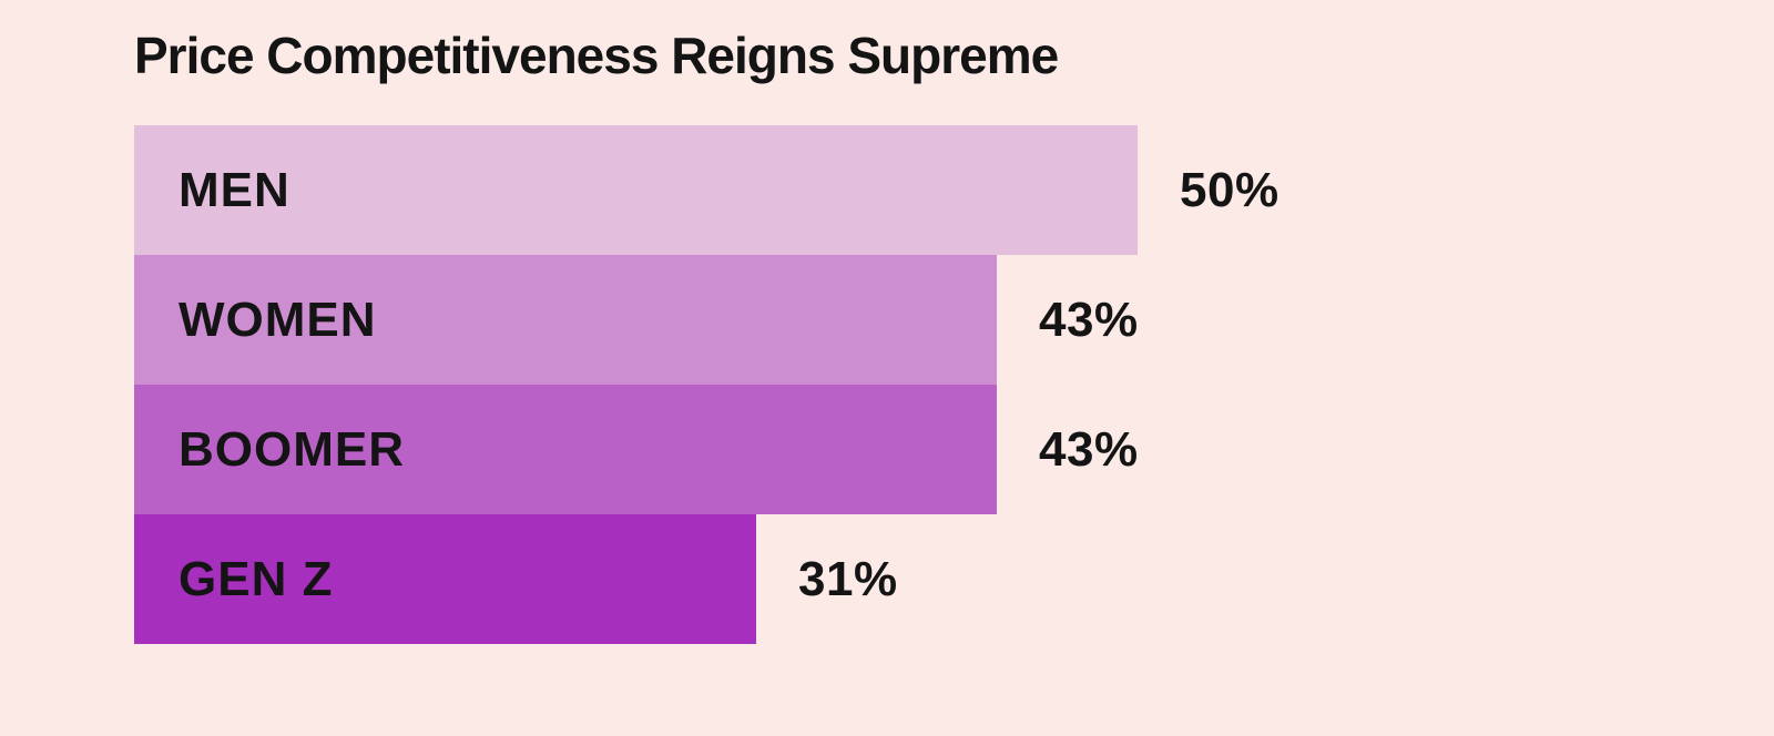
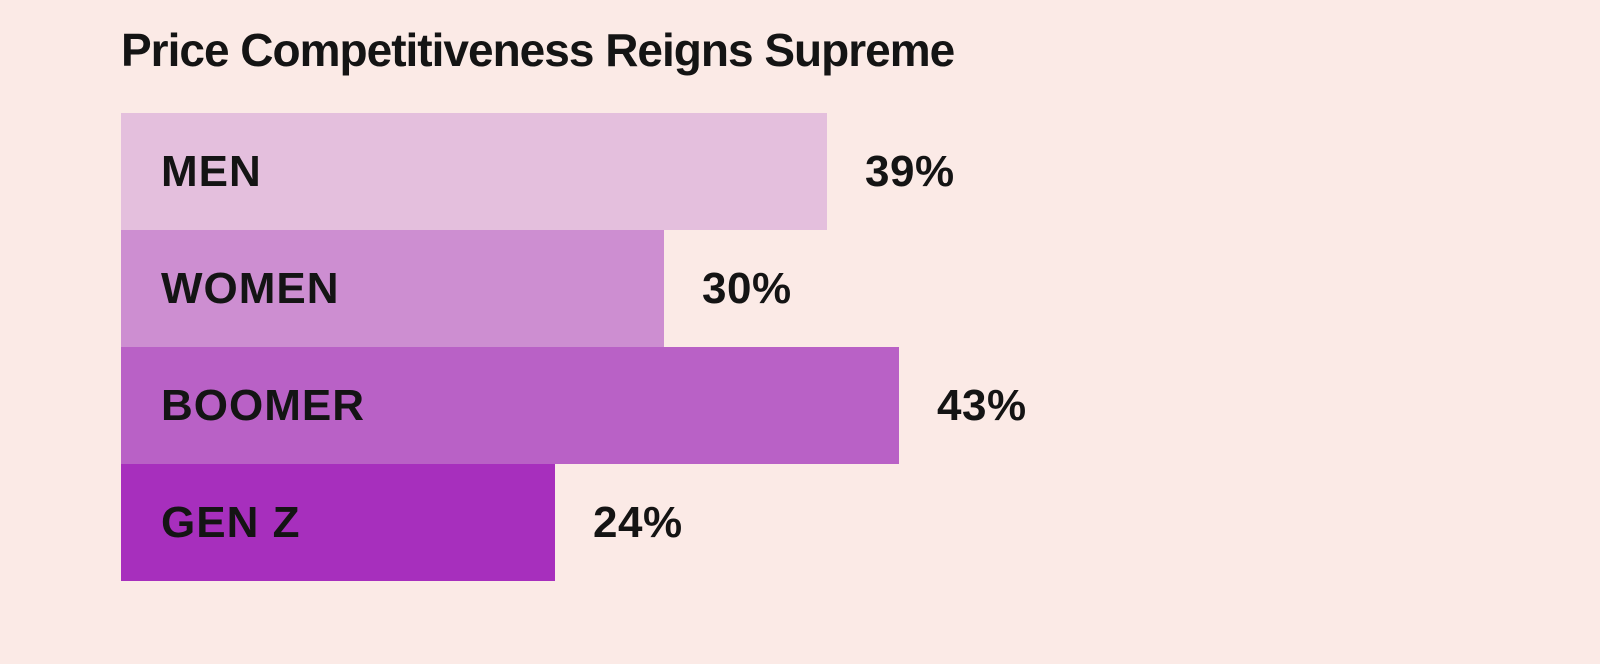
MEN: 50% -> 39%
WOMEN: 43% -> 30%
GEN Z: 31% -> 24%
